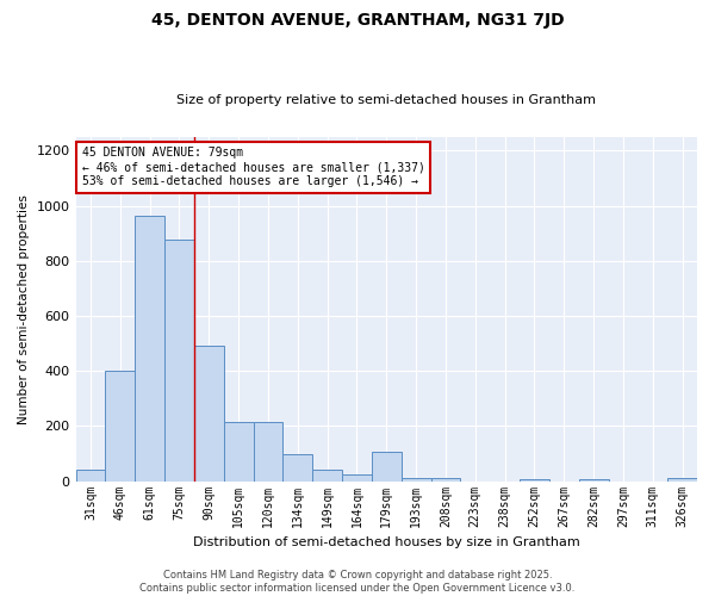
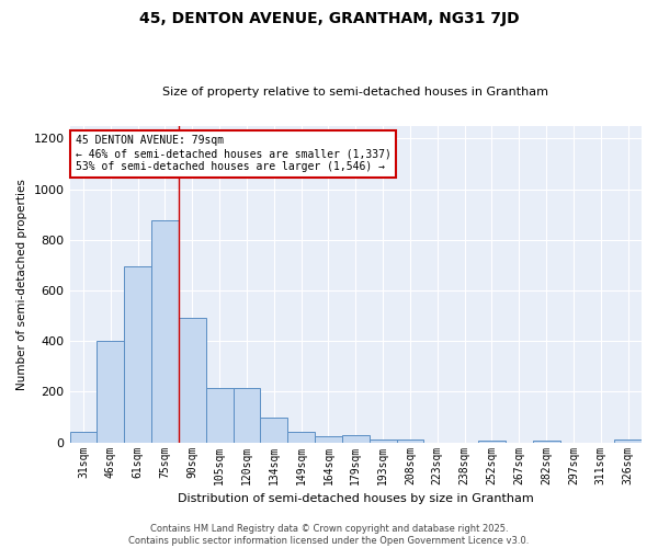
61sqm: 965 -> 693
179sqm: 105 -> 27
